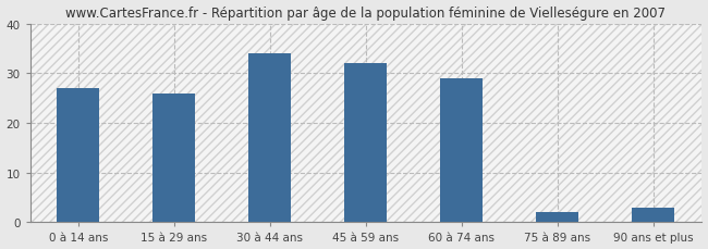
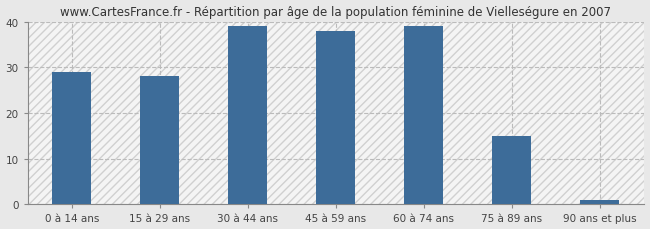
0 à 14 ans: 27 -> 29
15 à 29 ans: 26 -> 28
30 à 44 ans: 34 -> 39
45 à 59 ans: 32 -> 38
60 à 74 ans: 29 -> 39
75 à 89 ans: 2 -> 15
90 ans et plus: 3 -> 1
